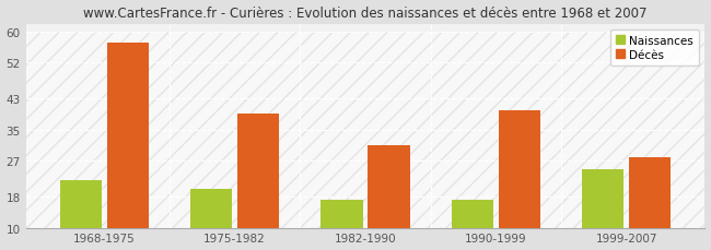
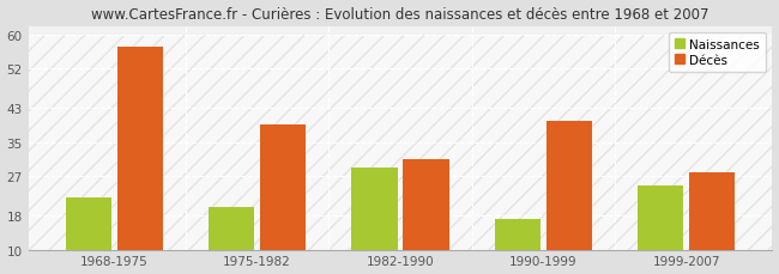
Naissances/1982-1990: 17 -> 29
